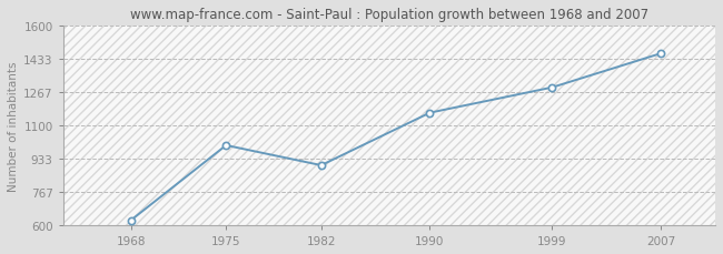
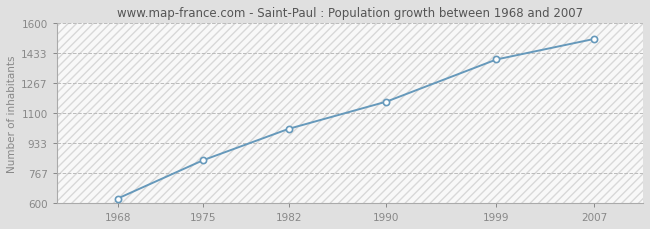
1975: 1000 -> 840
1982: 900 -> 1010
1999: 1290 -> 1400
2007: 1460 -> 1510
